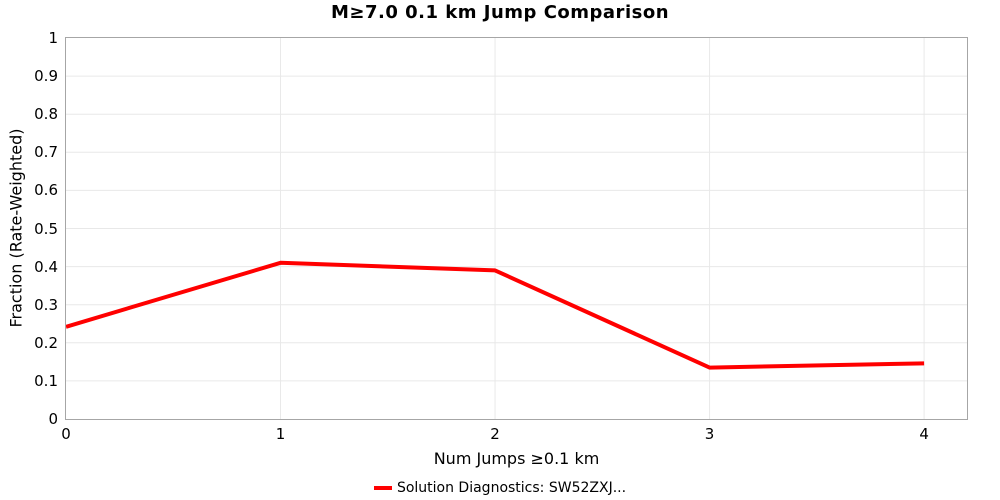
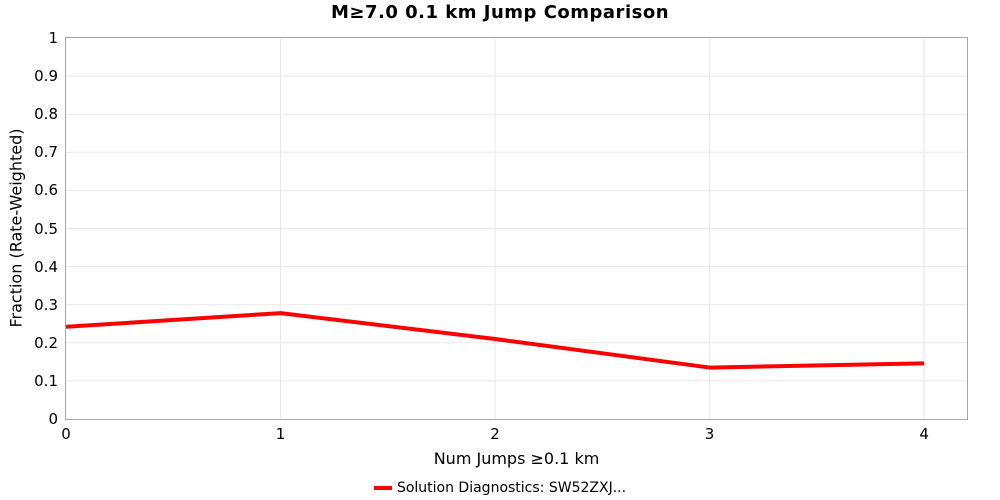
1: 0.41 -> 0.28
2: 0.39 -> 0.21
